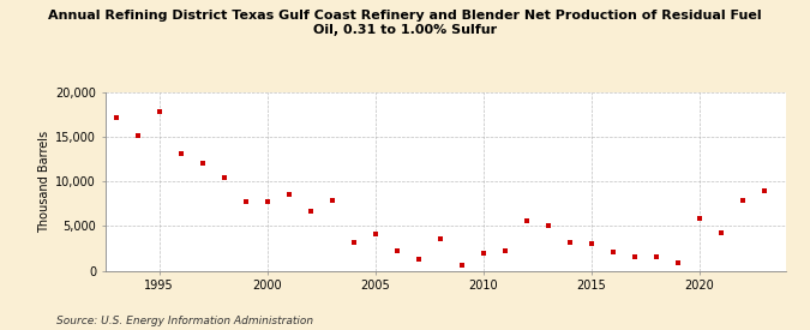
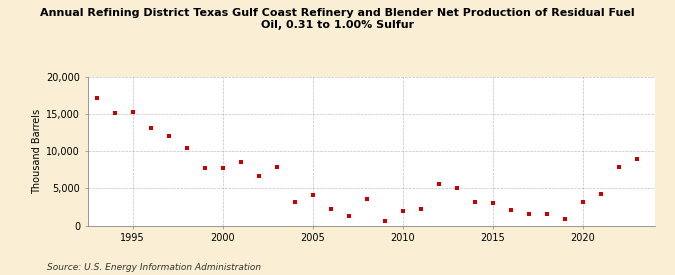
1995: 17,800 -> 15,300
2020: 5,800 -> 3,200
